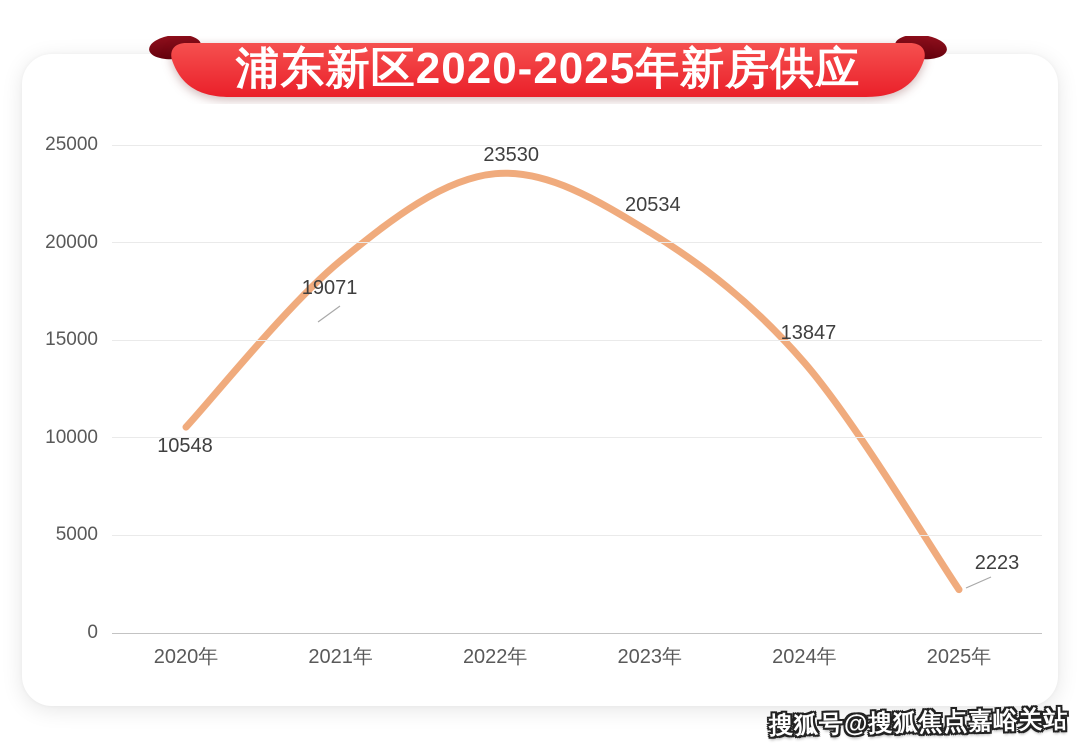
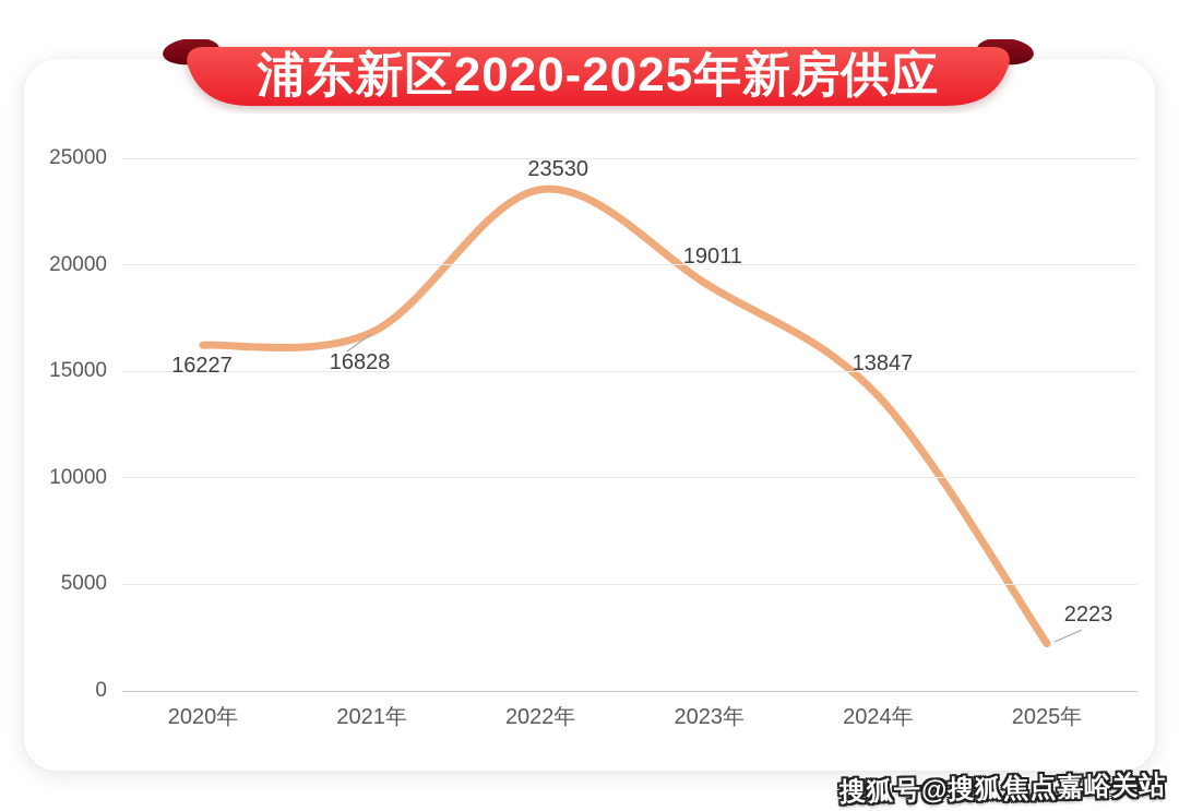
2020年: 10548 -> 16227
2021年: 19071 -> 16828
2023年: 20534 -> 19011
